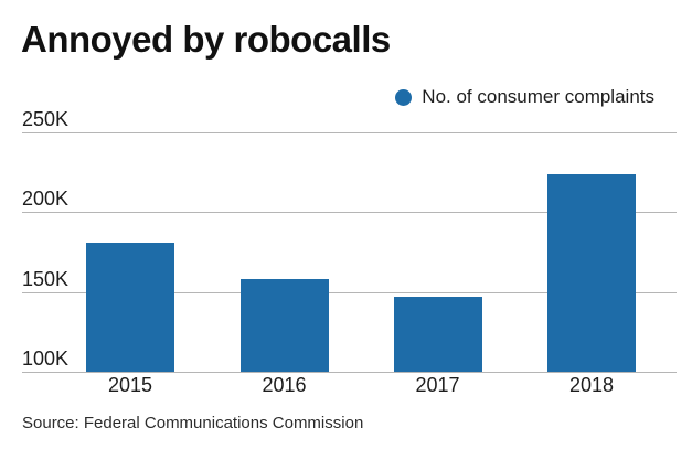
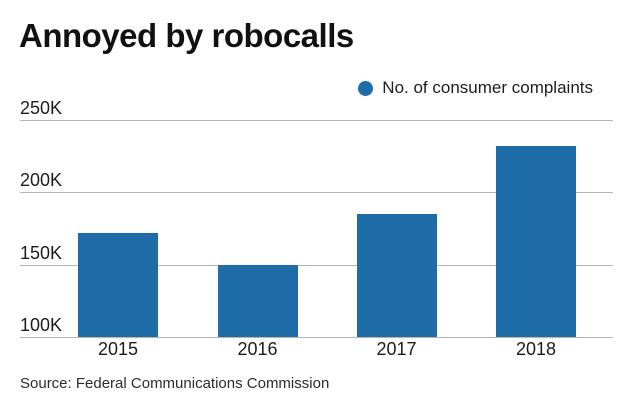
2015: 181K -> 172K
2016: 158K -> 150K
2017: 147K -> 185K
2018: 224K -> 232K
